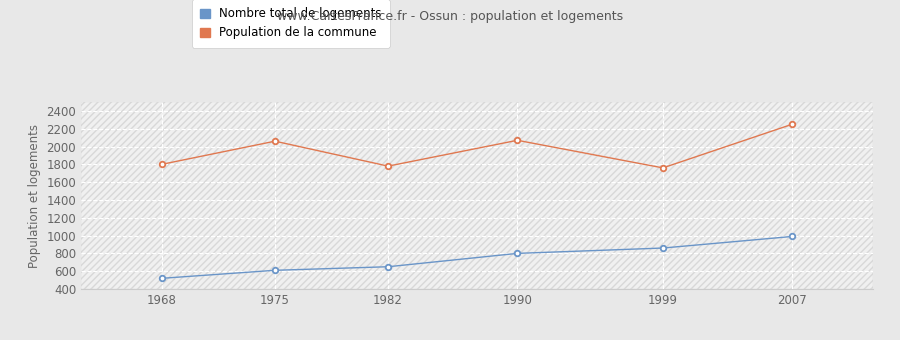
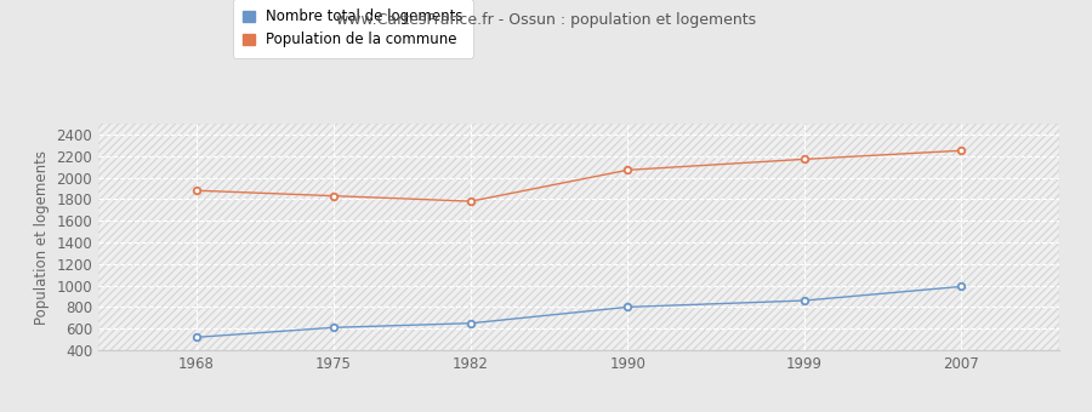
Population de la commune/1968: 1800 -> 1880
Population de la commune/1975: 2060 -> 1830
Population de la commune/1999: 1760 -> 2170
